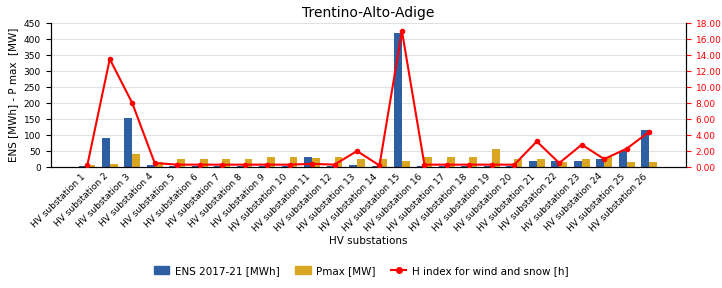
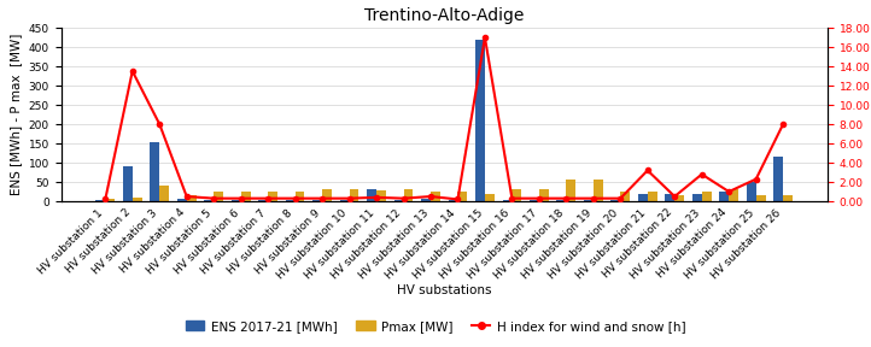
H index for wind and snow [h]/HV substation 13: 2.0 -> 0.5
Pmax [MW]/HV substation 18: 30 -> 55
H index for wind and snow [h]/HV substation 26: 4.4 -> 8.0
